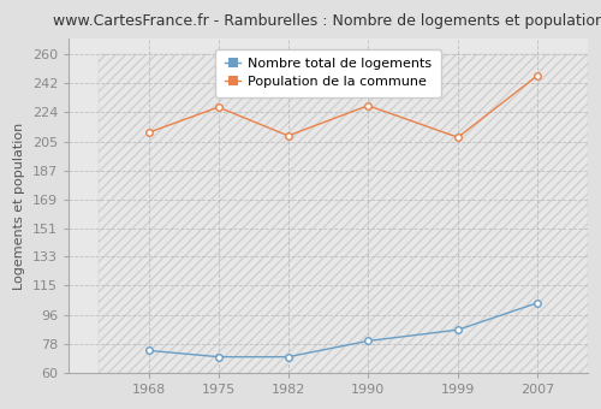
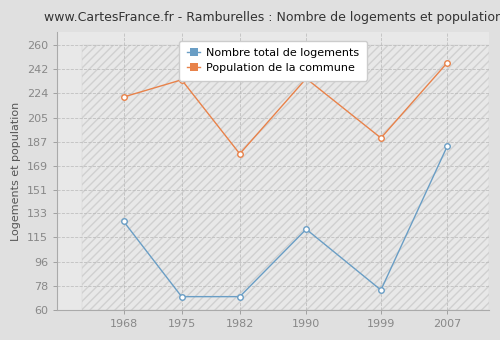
Nombre total de logements/1968: 74 -> 127
Population de la commune/1968: 211 -> 221
Population de la commune/1975: 227 -> 234
Population de la commune/1982: 209 -> 178
Nombre total de logements/1990: 80 -> 121
Population de la commune/1990: 228 -> 235
Nombre total de logements/1999: 87 -> 75
Population de la commune/1999: 208 -> 190
Nombre total de logements/2007: 104 -> 184
